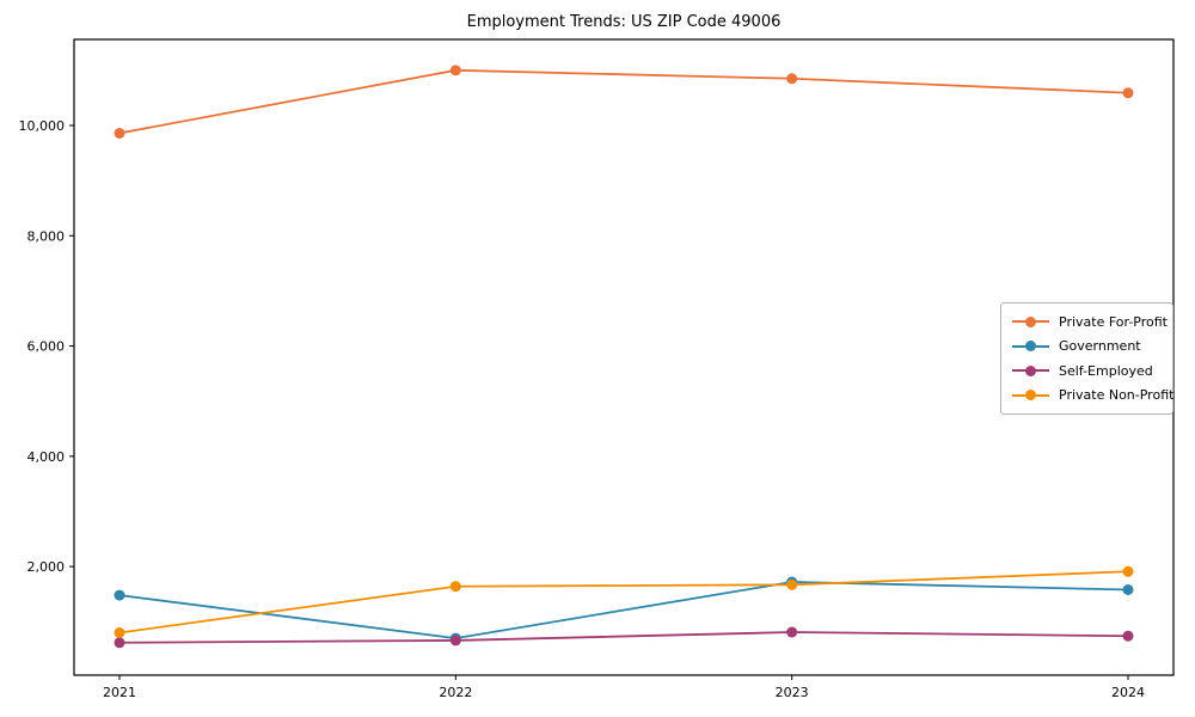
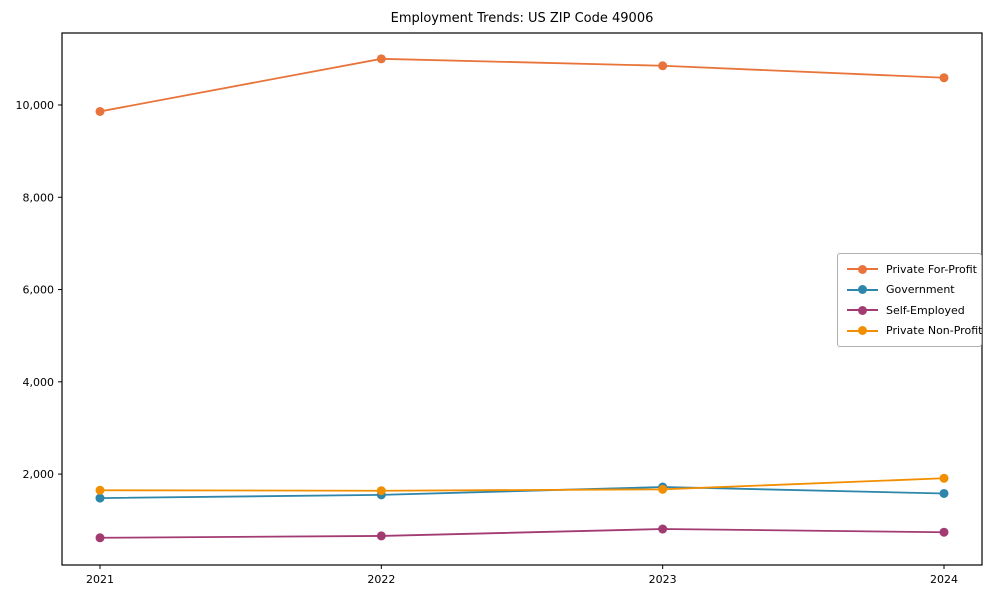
Private Non-Profit/2021: 800 -> 1600
Government/2022: 700 -> 1600
